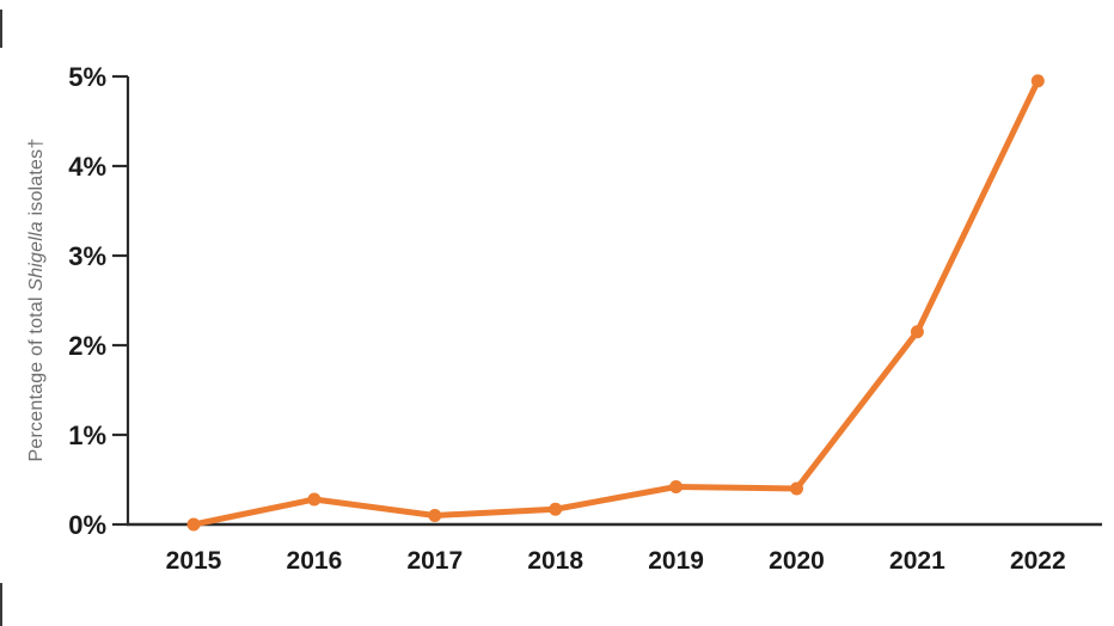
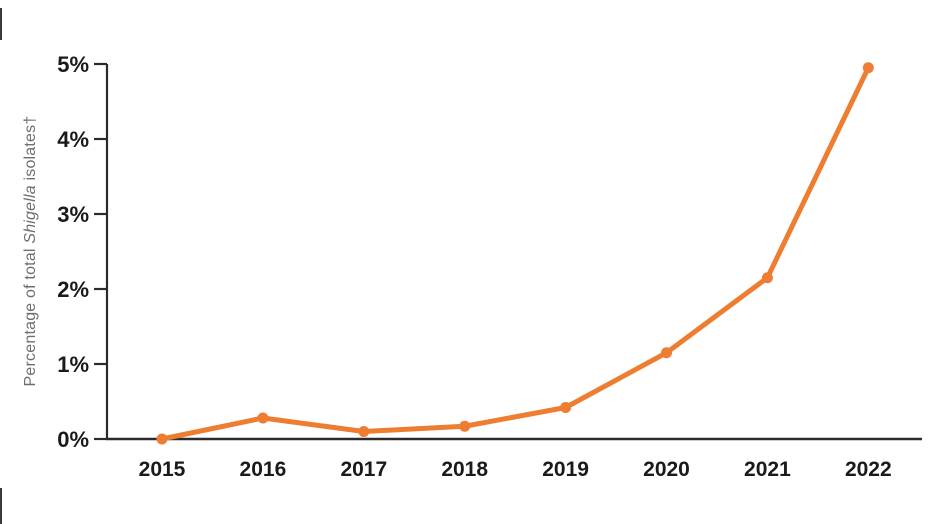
2020: 0.4% -> 1.1%
